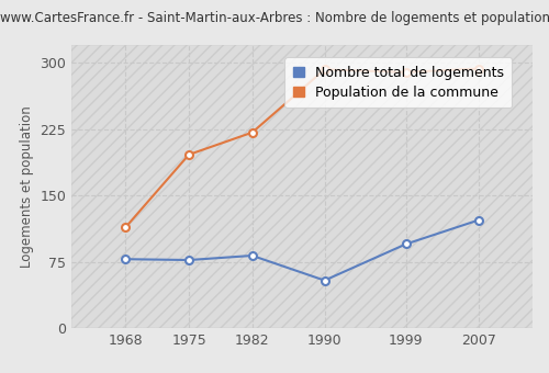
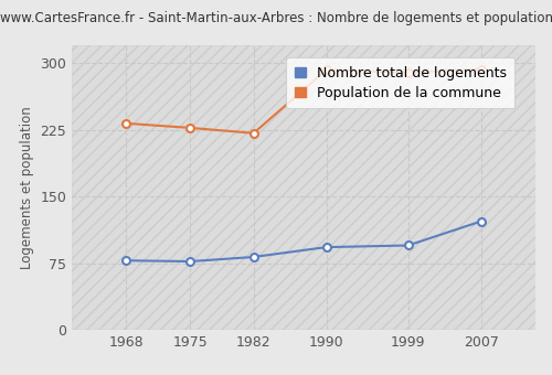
Population de la commune/1968: 114 -> 232
Population de la commune/1975: 196 -> 227
Nombre total de logements/1990: 54 -> 93
